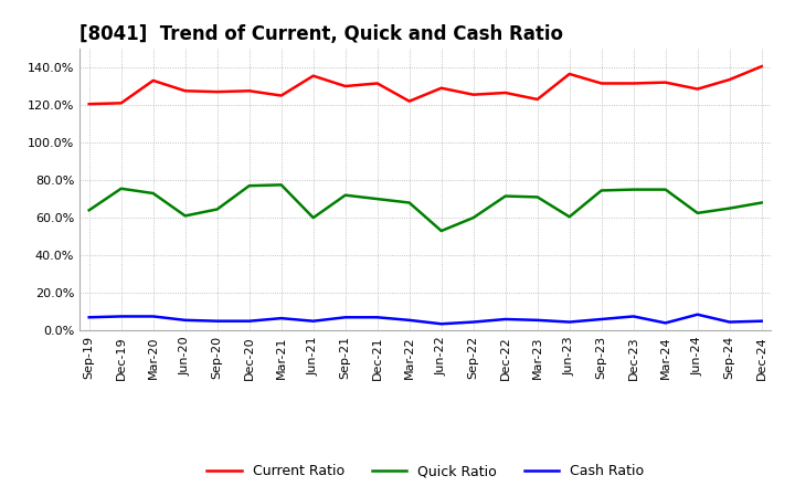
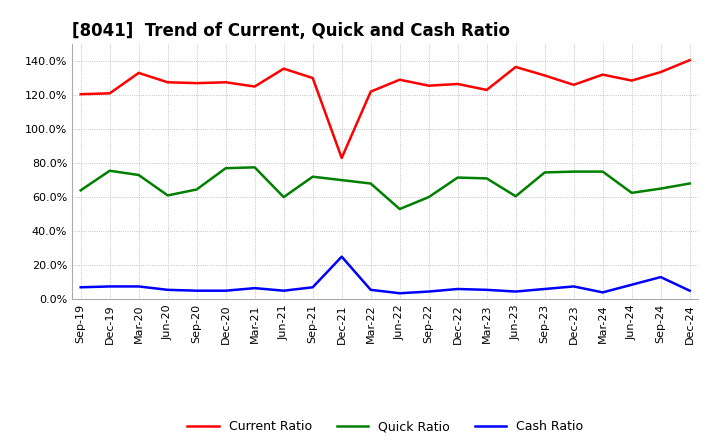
Current Ratio/Dec-21: 132% -> 83%
Cash Ratio/Dec-21: 7% -> 25%
Current Ratio/Dec-23: 132% -> 126%
Cash Ratio/Sep-24: 4% -> 13%
